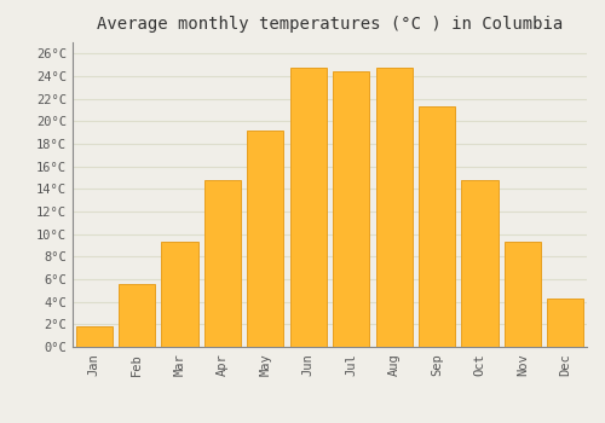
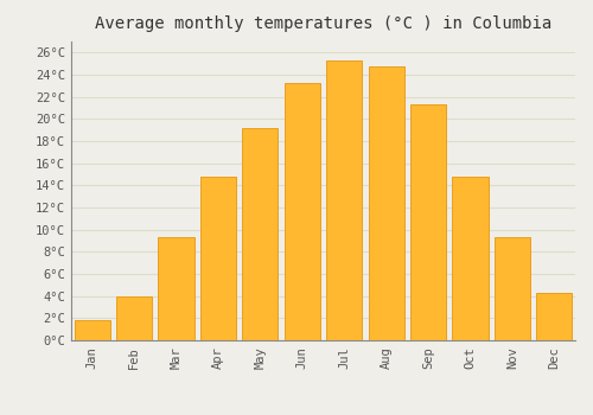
Feb: 5.6°C -> 4.0°C
Jun: 24.8°C -> 23.3°C
Jul: 24.4°C -> 25.3°C
